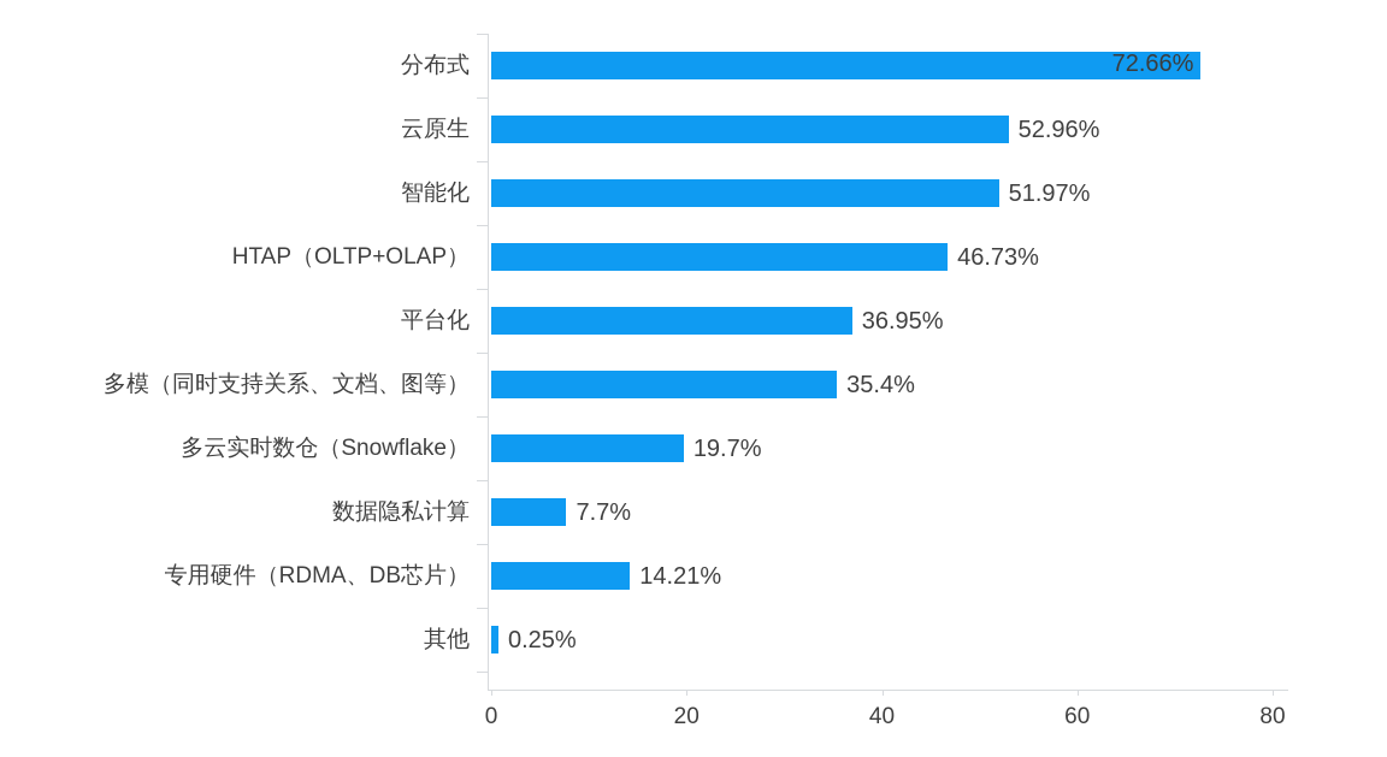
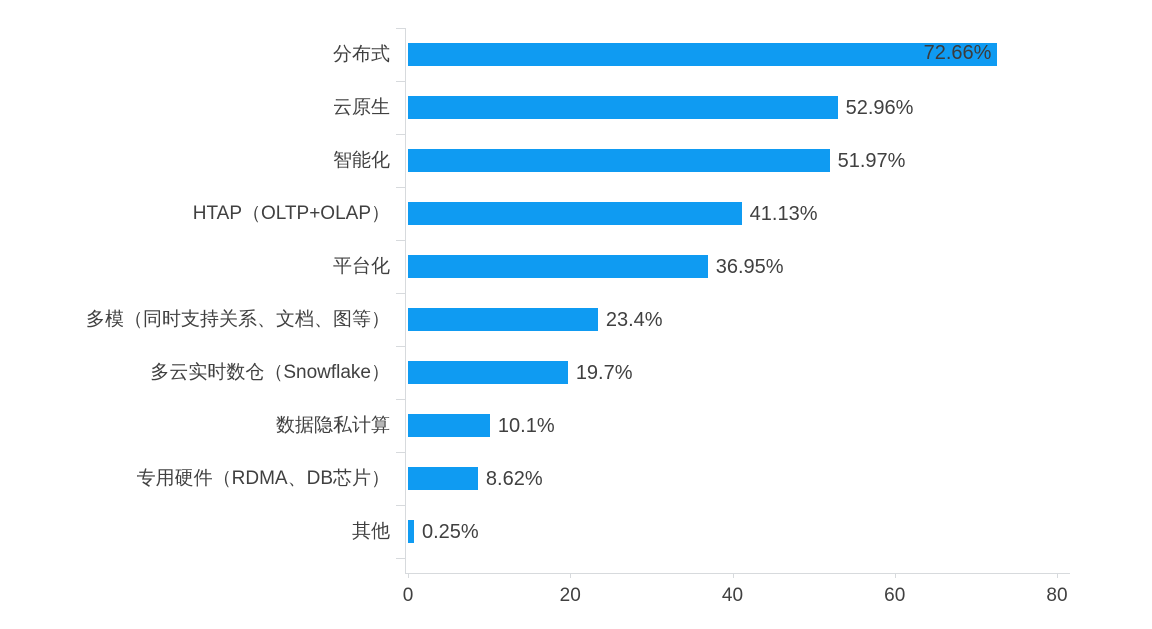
HTAP（OLTP+OLAP）: 46.73% -> 41.13%
多模（同时支持关系、文档、图等）: 35.4% -> 23.4%
数据隐私计算: 7.7% -> 10.1%
专用硬件（RDMA、DB芯片）: 14.21% -> 8.62%
